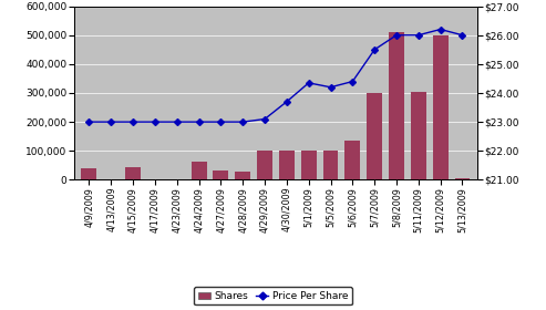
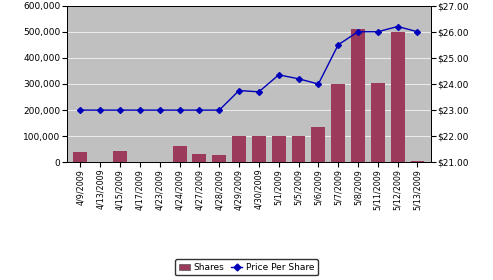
Price Per Share/4/29/2009: $23.10 -> $23.75
Price Per Share/5/6/2009: $24.40 -> $24.00
